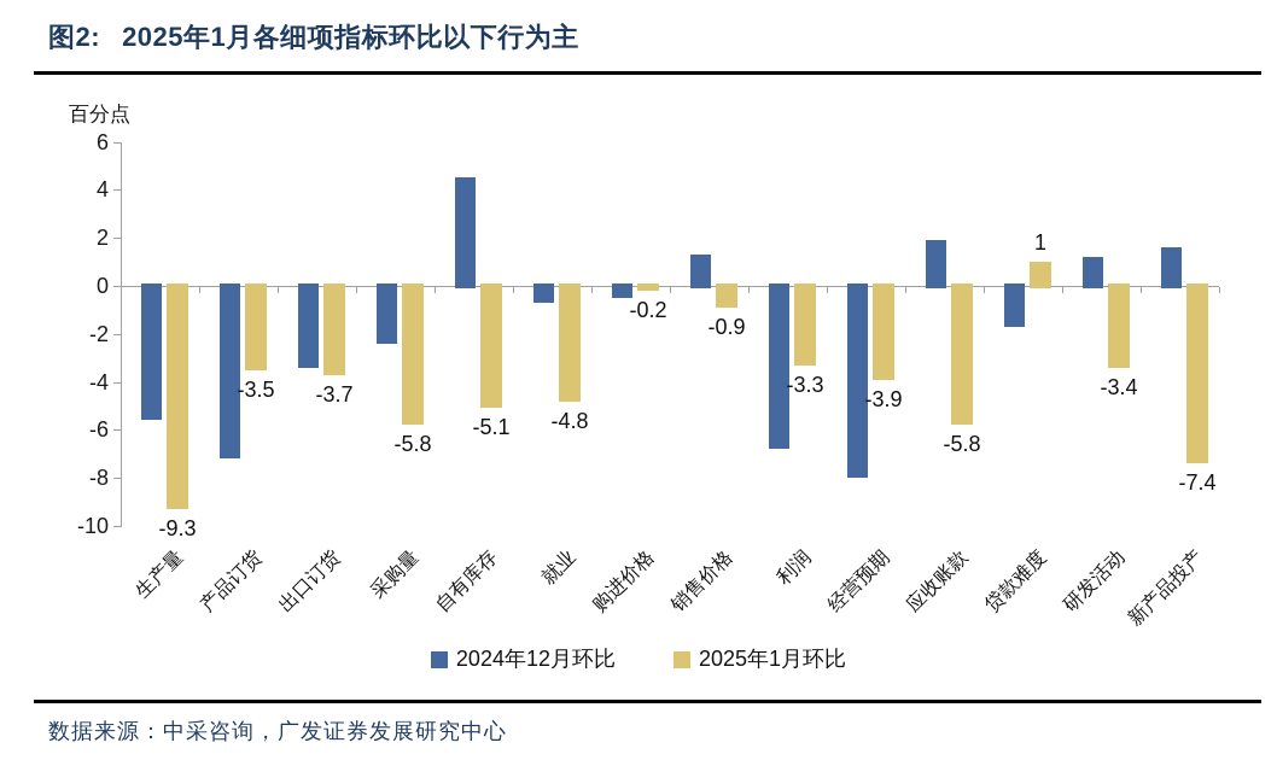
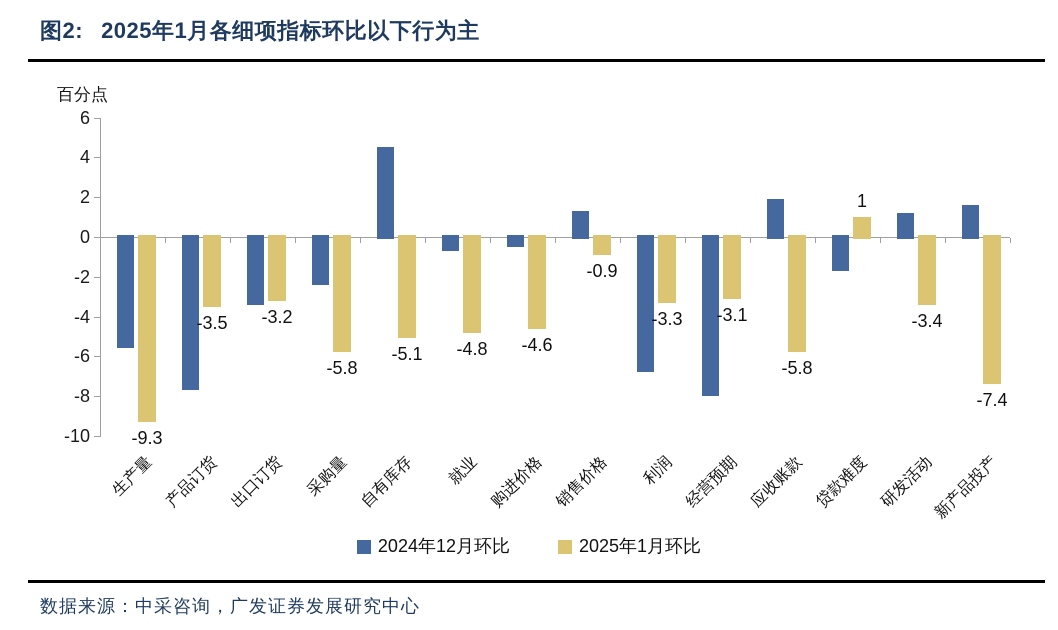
2024年12月环比/产品订货: -7.2 -> -7.7
2025年1月环比/出口订货: -3.7 -> -3.2
2025年1月环比/购进价格: -0.2 -> -4.6
2025年1月环比/经营预期: -3.9 -> -3.1
